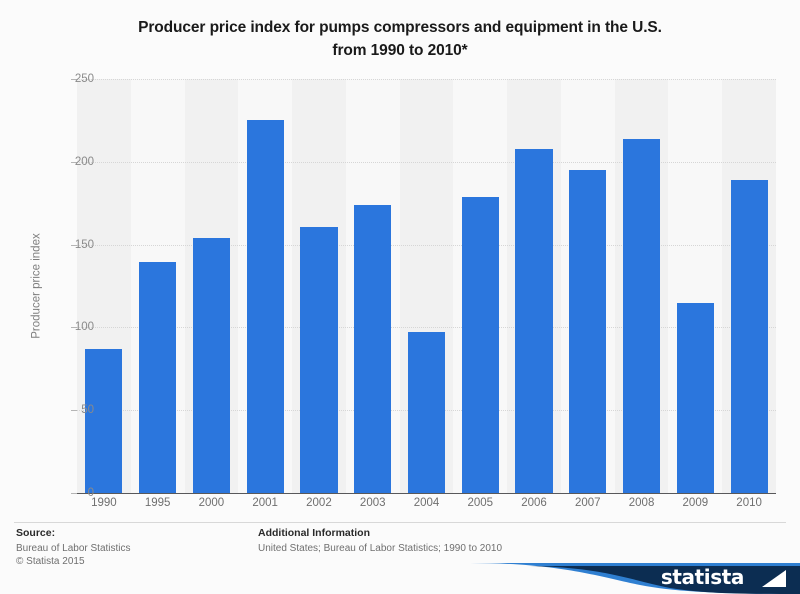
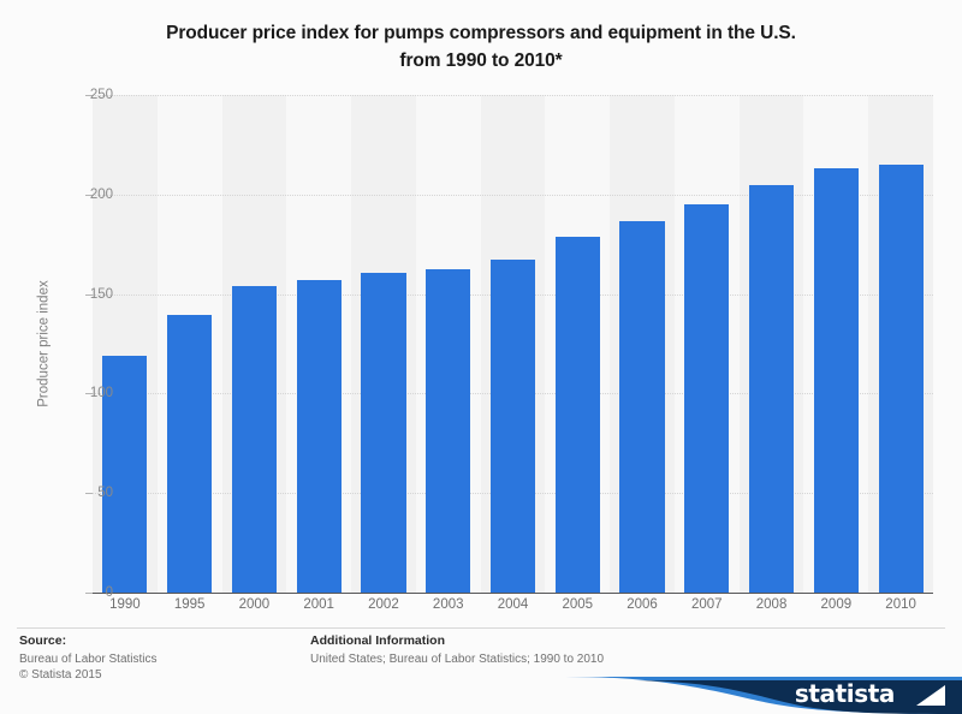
1990: 87 -> 119
2001: 225 -> 157
2003: 174 -> 162
2004: 97 -> 168
2006: 208 -> 186
2008: 214 -> 205
2009: 115 -> 213
2010: 189 -> 215
